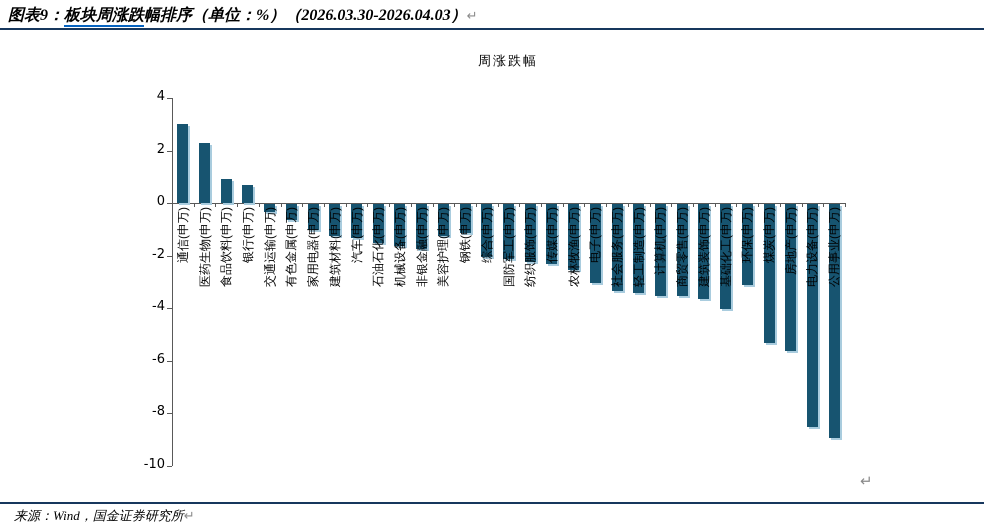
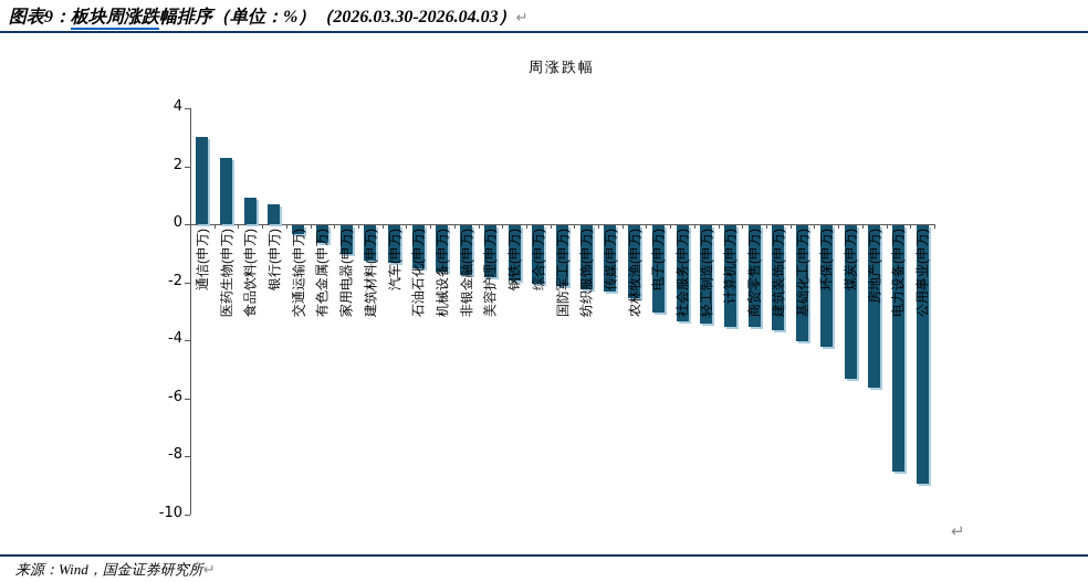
美容护理(申万): -1.2 -> -1.8
钢铁(申万): -1.1 -> -1.9
环保(申万): -3.1 -> -4.2
